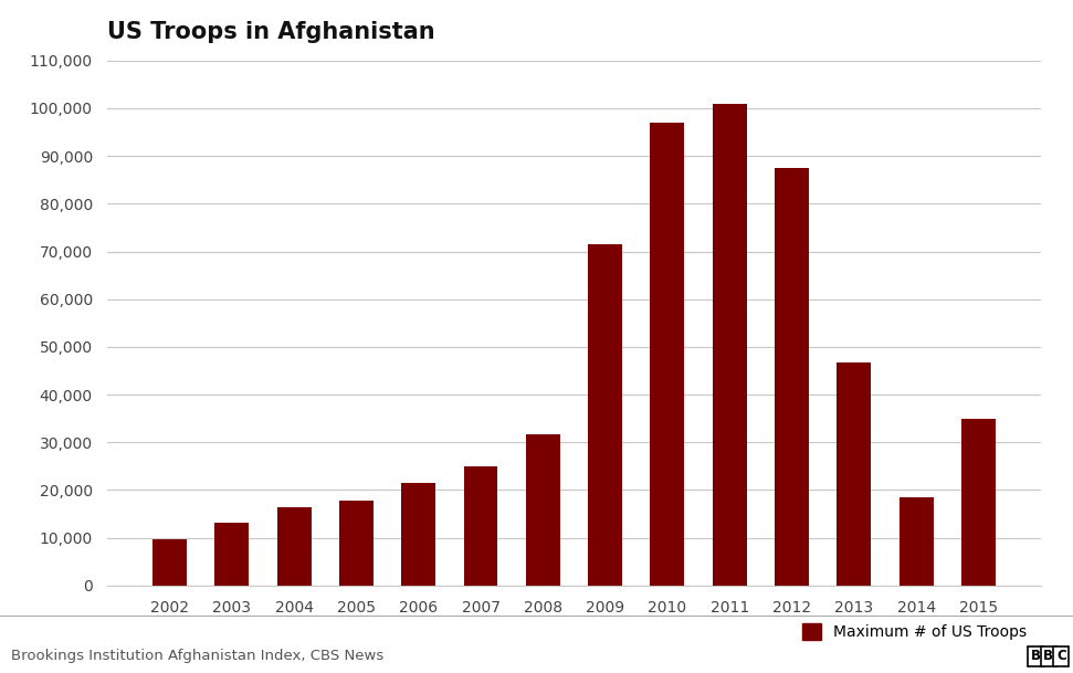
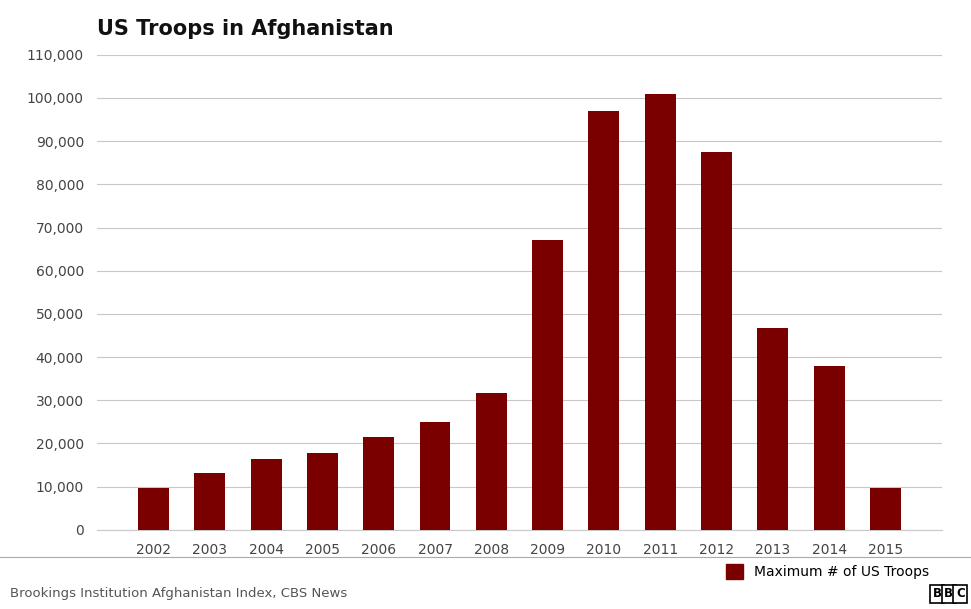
2009: 71,500 -> 67,000
2014: 18,500 -> 38,000
2015: 35,000 -> 9,800
